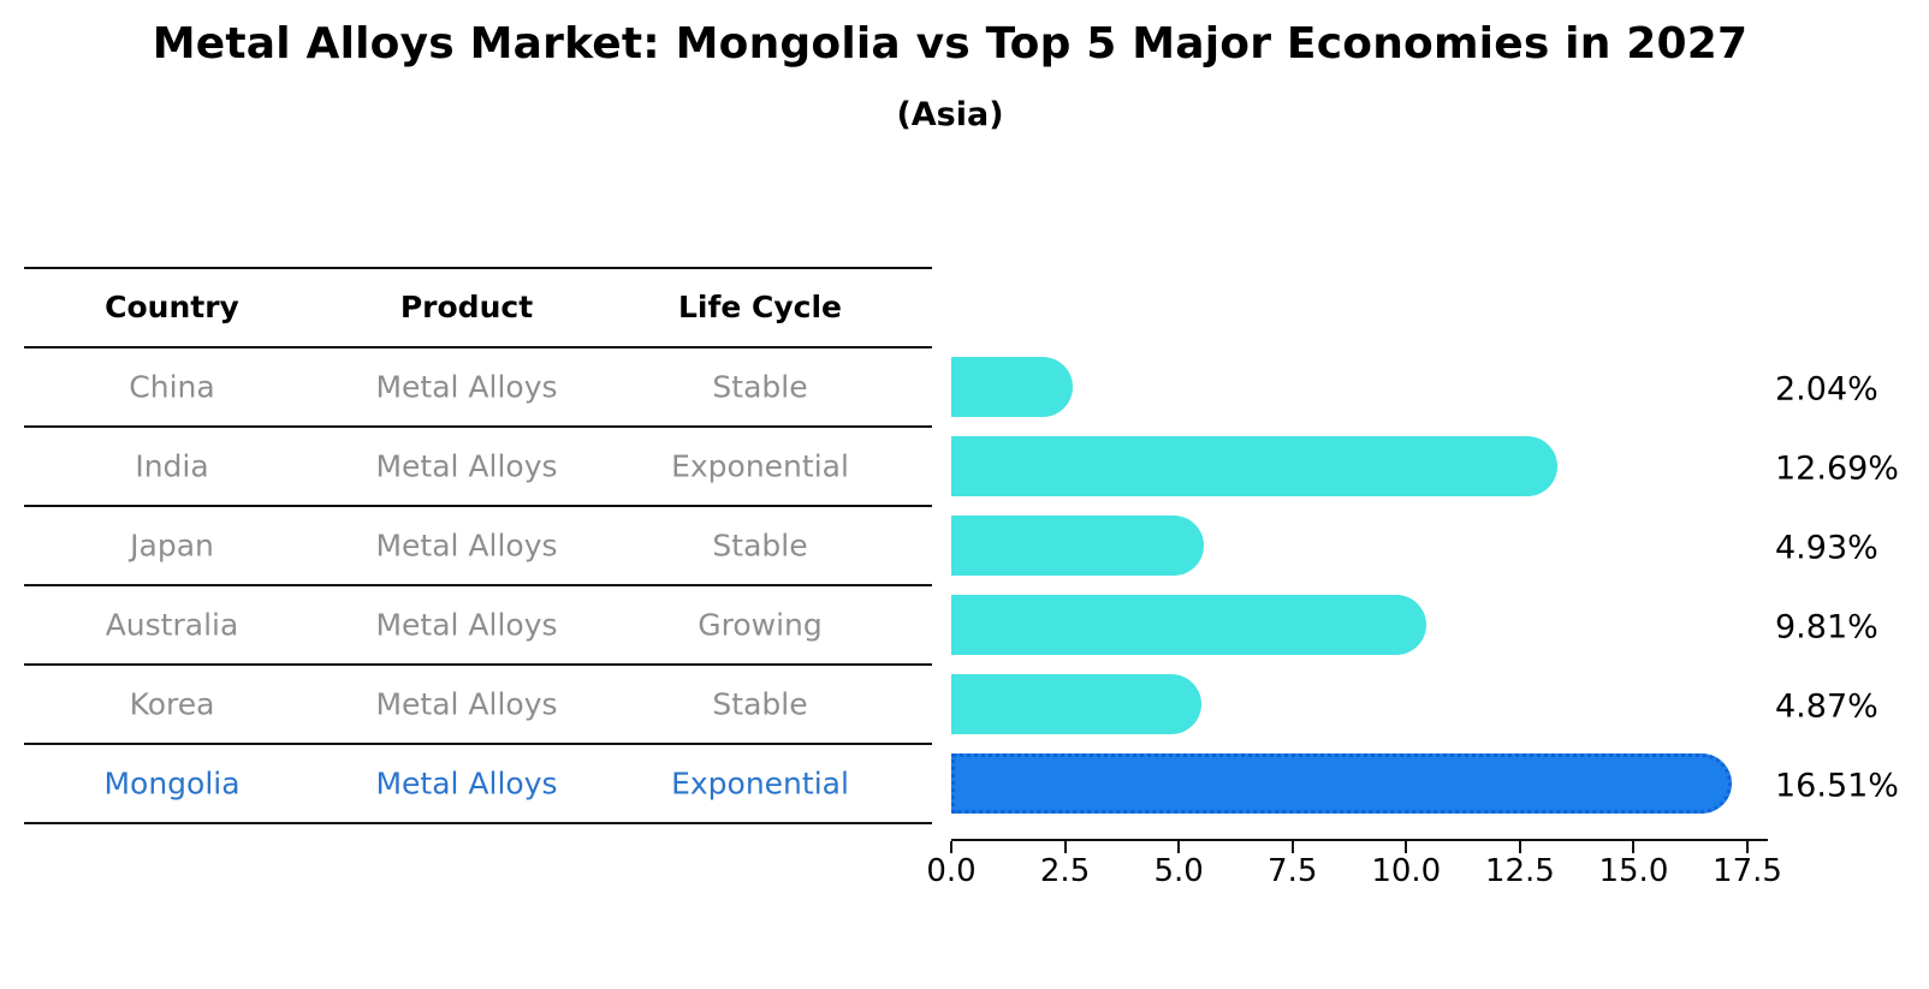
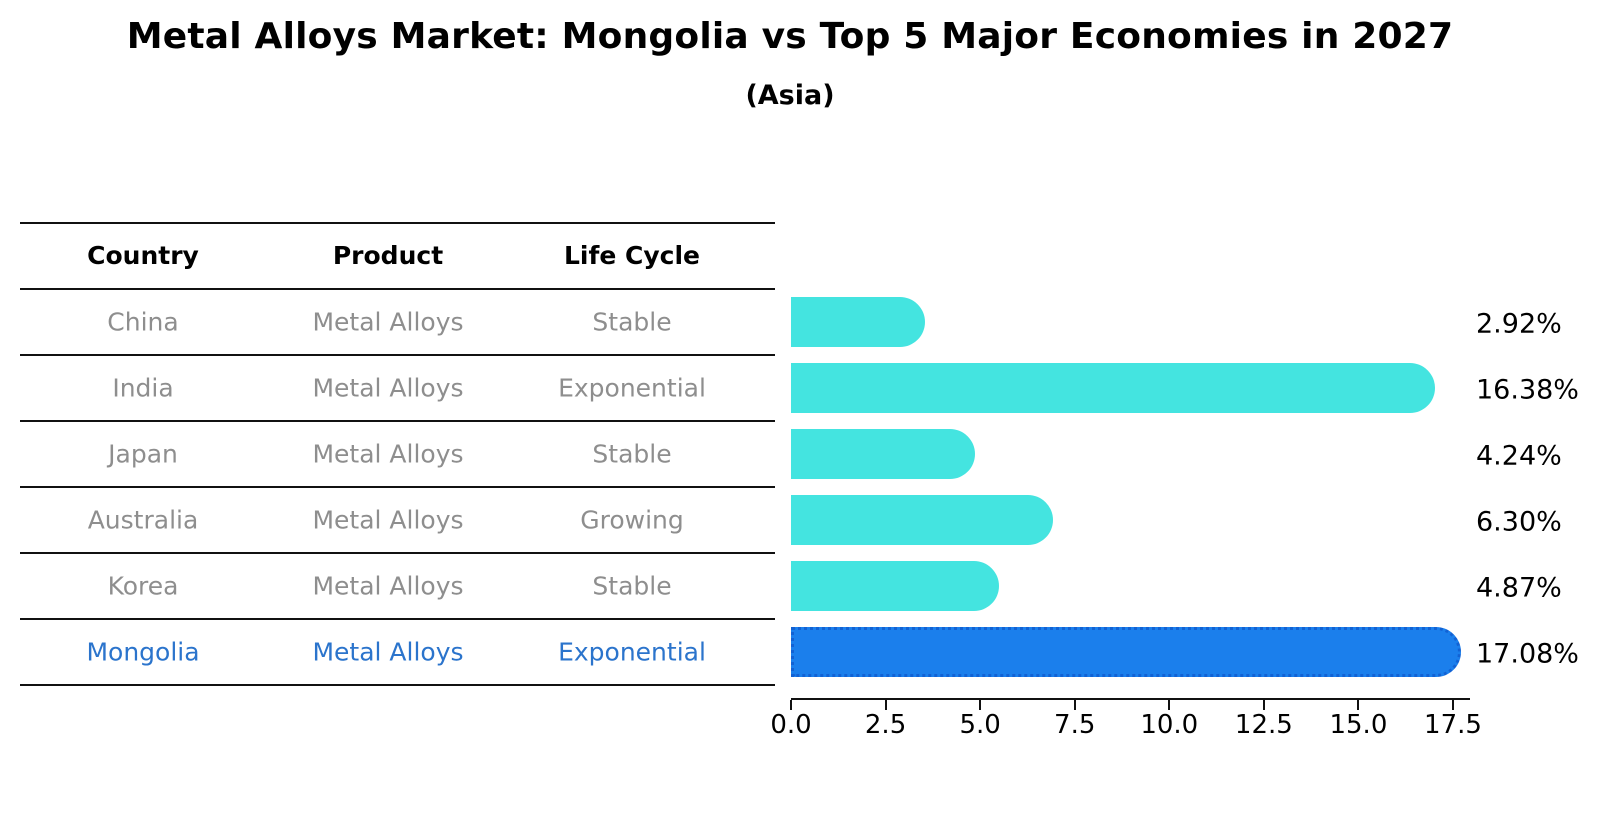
China: 2.04% -> 2.92%
India: 12.69% -> 16.38%
Japan: 4.93% -> 4.24%
Australia: 9.81% -> 6.30%
Mongolia: 16.51% -> 17.08%
